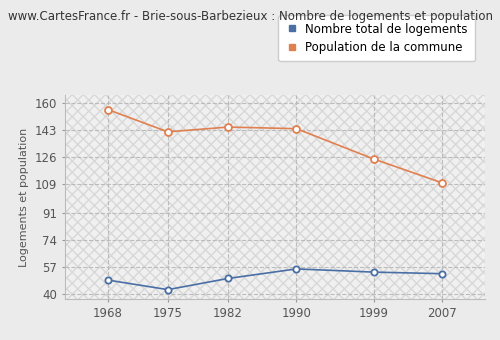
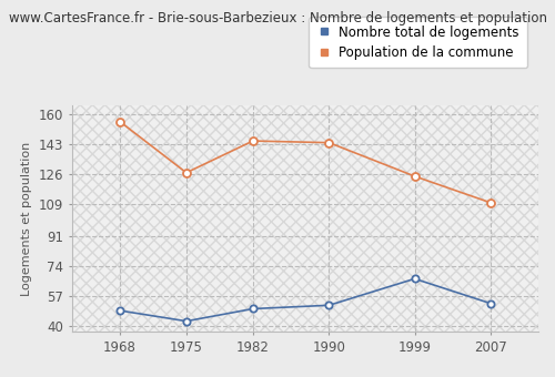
Population de la commune/1975: 142 -> 127
Nombre total de logements/1990: 56 -> 52
Nombre total de logements/1999: 54 -> 67
